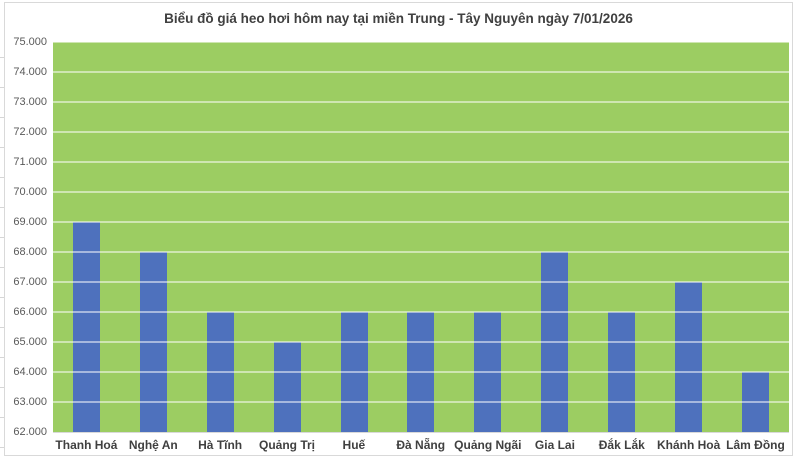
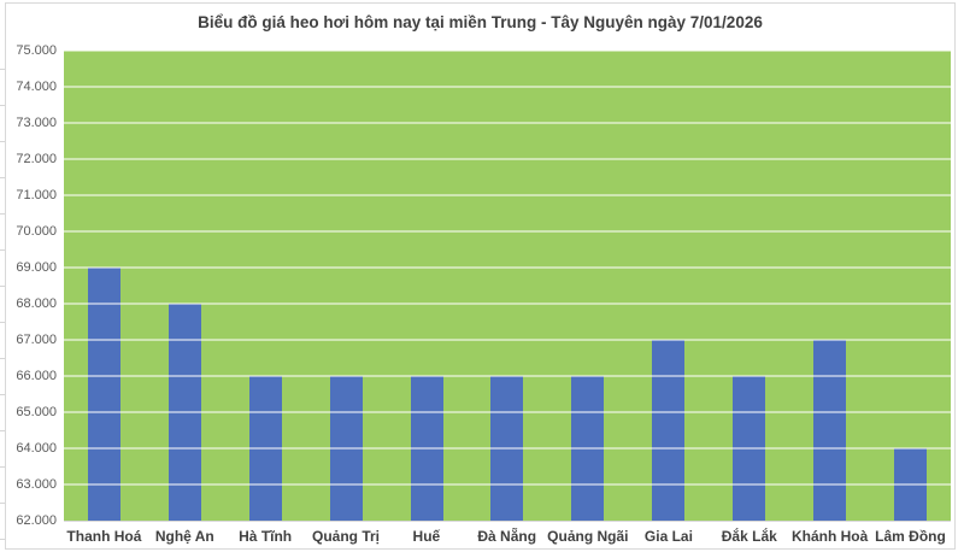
Quảng Trị: 65000 -> 66000
Gia Lai: 68000 -> 67000
